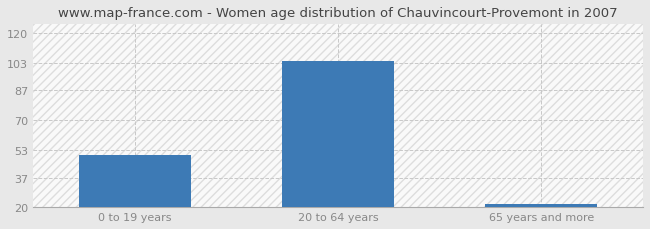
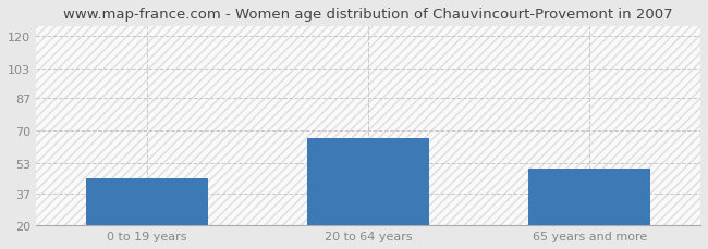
0 to 19 years: 50 -> 45
20 to 64 years: 104 -> 66
65 years and more: 22 -> 50
